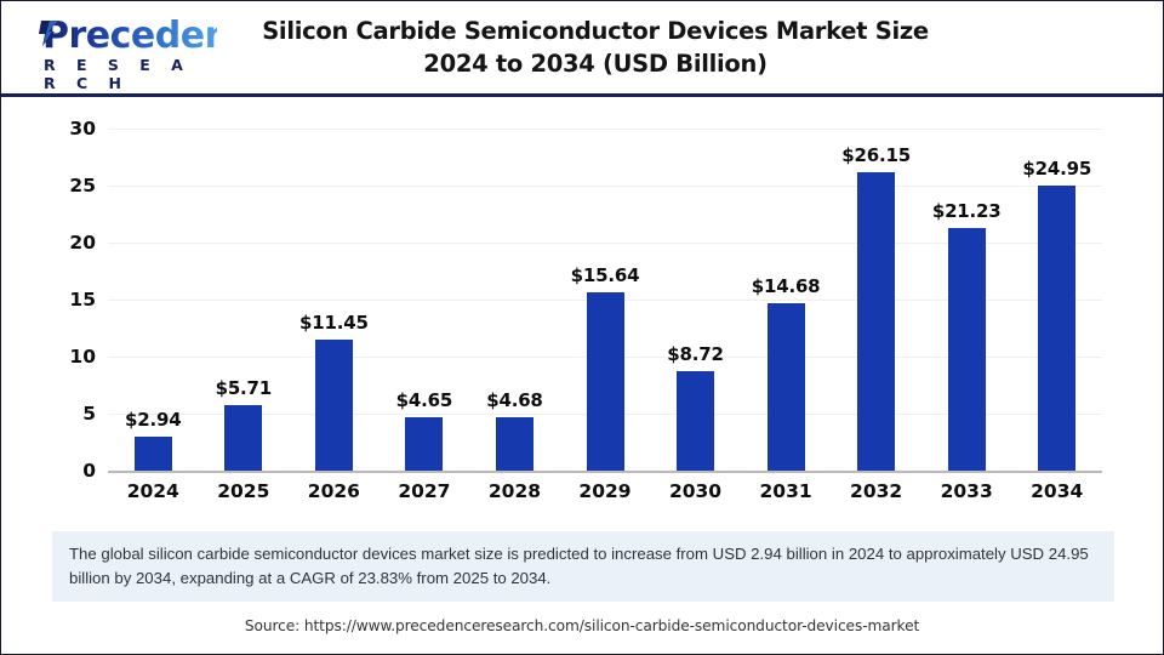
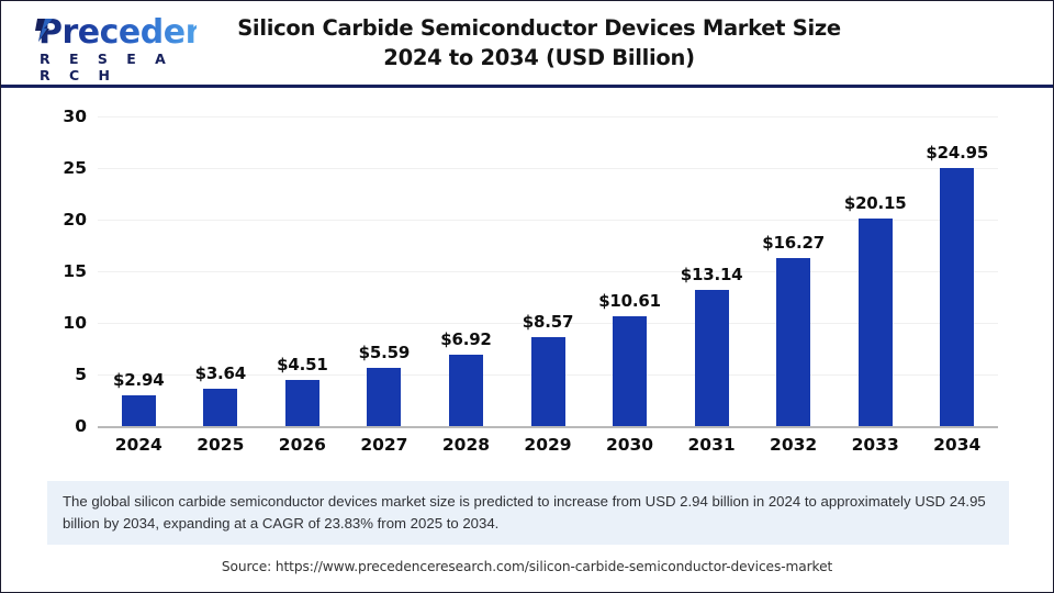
2025: $5.71 -> $3.64
2026: $11.45 -> $4.51
2027: $4.65 -> $5.59
2028: $4.68 -> $6.92
2029: $15.64 -> $8.57
2030: $8.72 -> $10.61
2031: $14.68 -> $13.14
2032: $26.15 -> $16.27
2033: $21.23 -> $20.15
